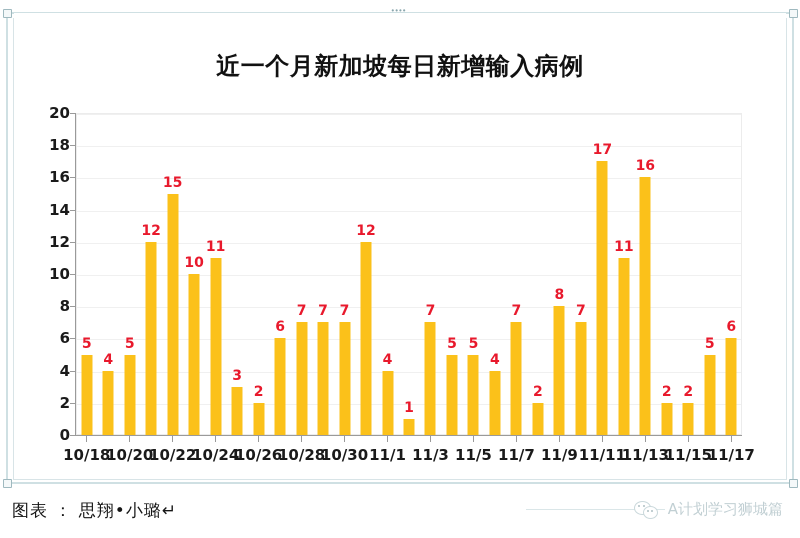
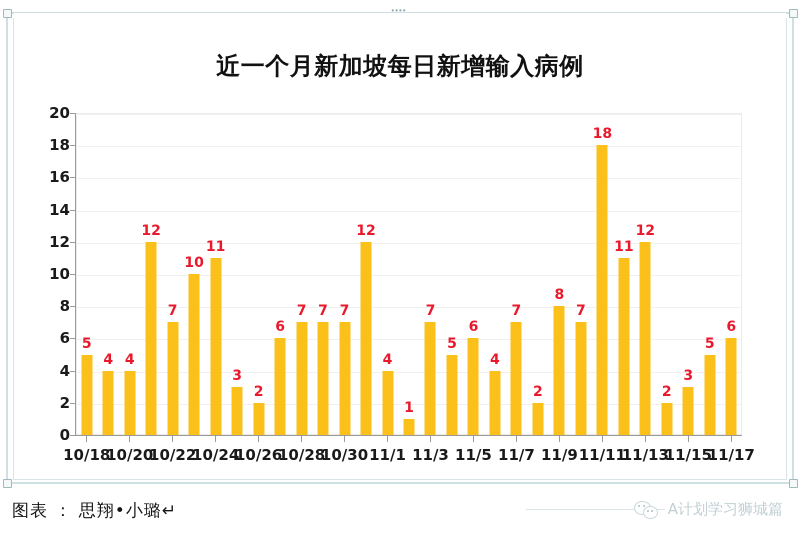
10/20: 5 -> 4
10/22: 15 -> 7
11/5: 5 -> 6
11/11: 17 -> 18
11/13: 16 -> 12
11/15: 2 -> 3
